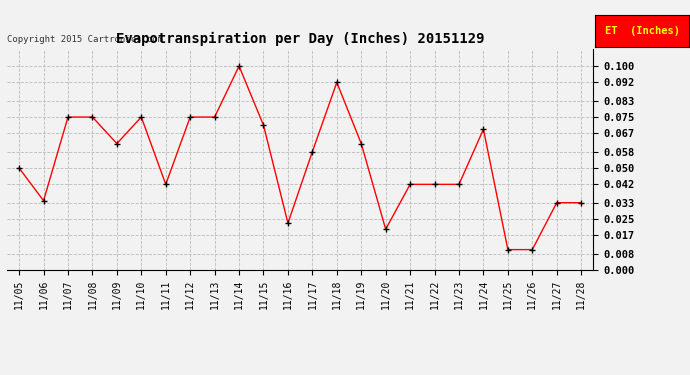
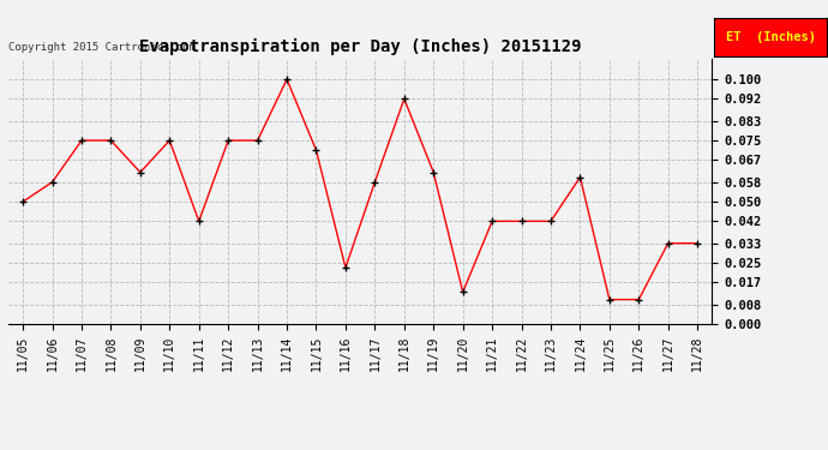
11/06: 0.034 -> 0.058
11/20: 0.020 -> 0.013
11/24: 0.069 -> 0.060
